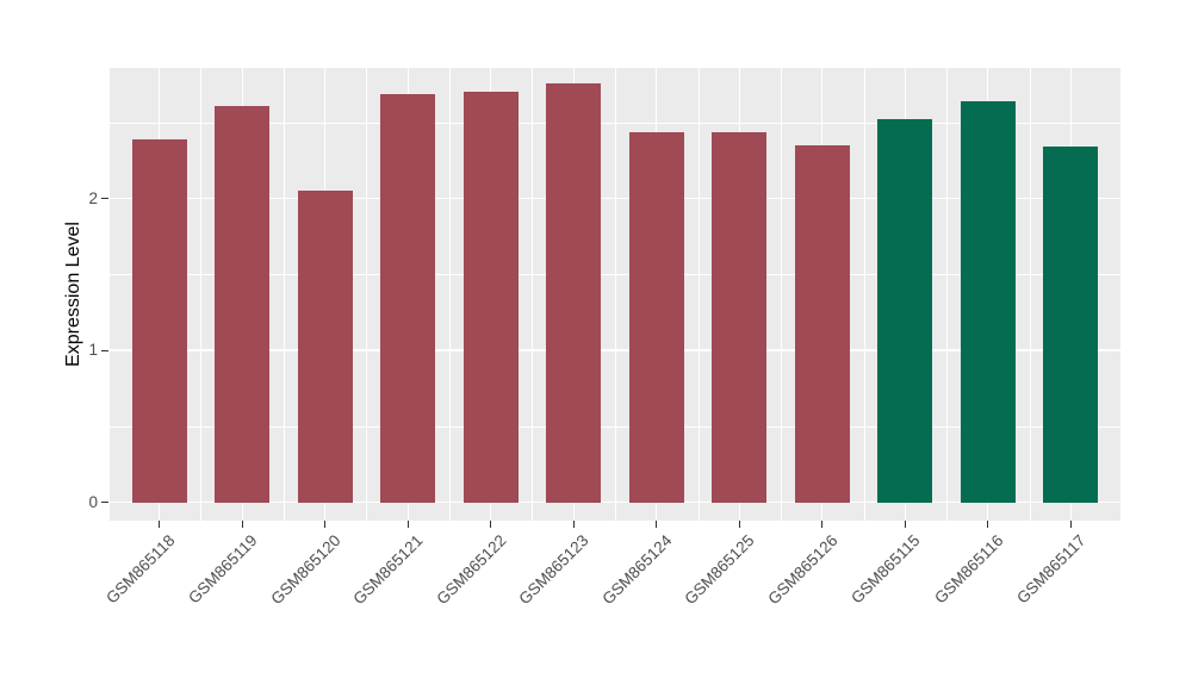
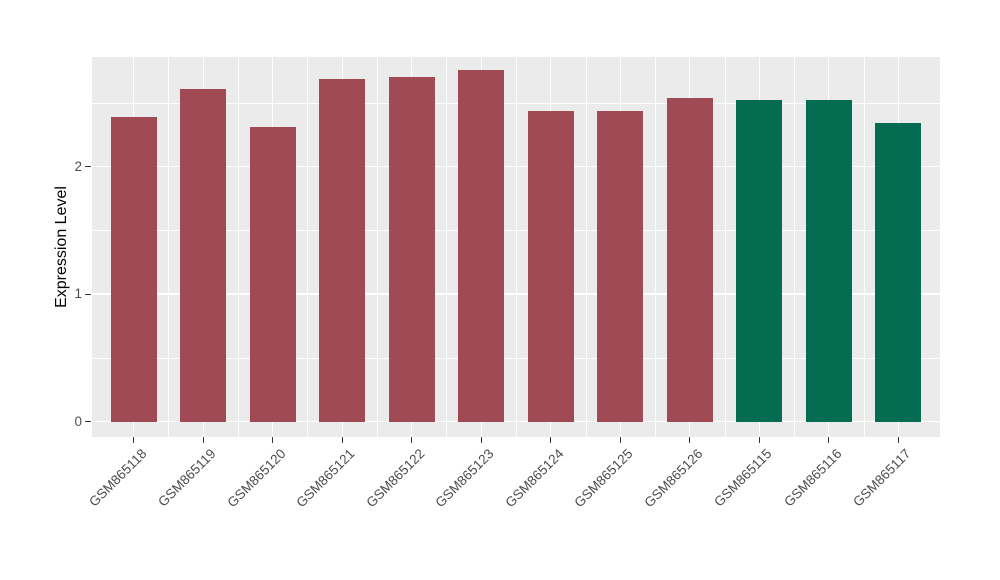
GSM865120: 2.05 -> 2.31
GSM865126: 2.35 -> 2.54
GSM865116: 2.64 -> 2.52
